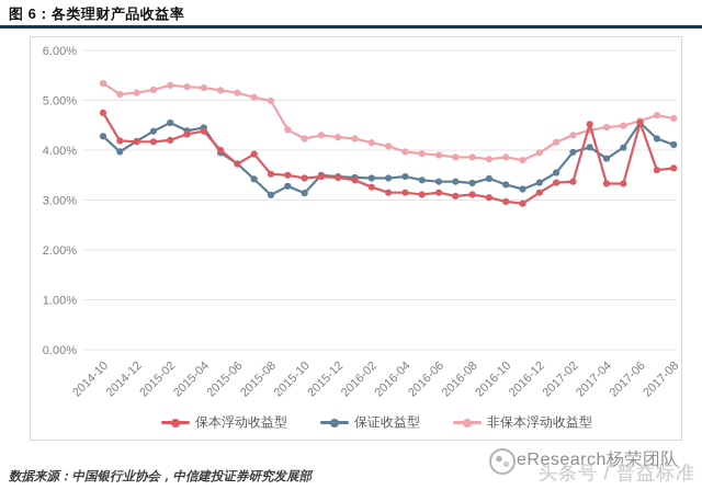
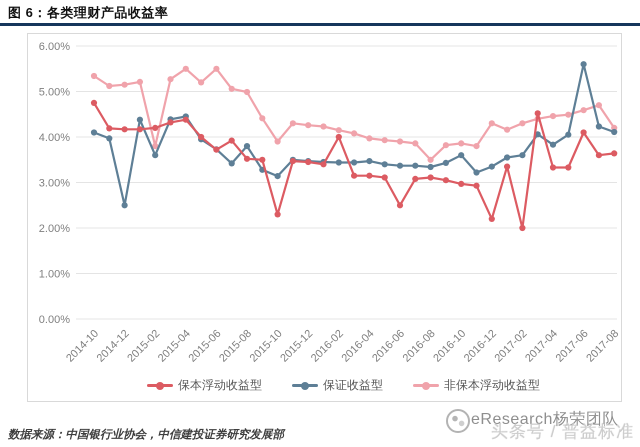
保证收益型/2014-10: 4.3% -> 4.1%
保证收益型/2014-12: 4.2% -> 2.5%
保证收益型/2015-02: 4.5% -> 3.6%
非保本浮动收益型/2015-02: 5.3% -> 3.8%
非保本浮动收益型/2015-04: 5.2% -> 5.5%
非保本浮动收益型/2015-06: 5.2% -> 5.5%
保证收益型/2015-08: 3.1% -> 3.8%
保本浮动收益型/2015-10: 3.4% -> 2.3%
非保本浮动收益型/2015-10: 4.2% -> 3.9%
保本浮动收益型/2016-02: 3.3% -> 4.0%
保本浮动收益型/2016-06: 3.1% -> 2.5%
非保本浮动收益型/2016-08: 3.9% -> 3.5%
保证收益型/2016-10: 3.3% -> 3.6%
保本浮动收益型/2016-12: 3.1% -> 2.2%
非保本浮动收益型/2016-12: 4.0% -> 4.3%
保本浮动收益型/2017-02: 3.4% -> 2.0%
保证收益型/2017-02: 4.0% -> 3.6%
保本浮动收益型/2017-06: 4.5% -> 4.1%
保证收益型/2017-06: 4.5% -> 5.6%
非保本浮动收益型/2017-08: 4.6% -> 4.2%
